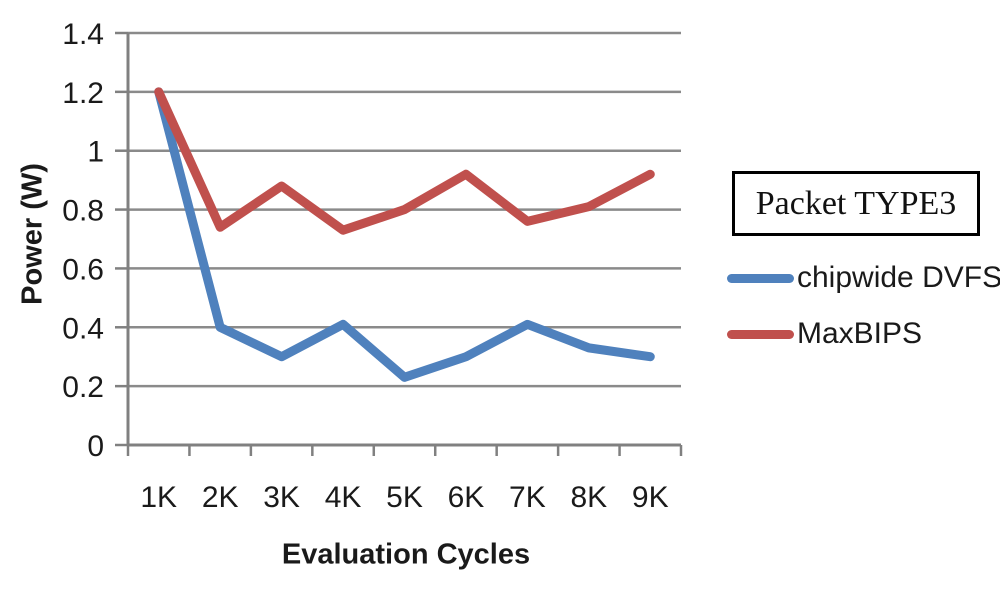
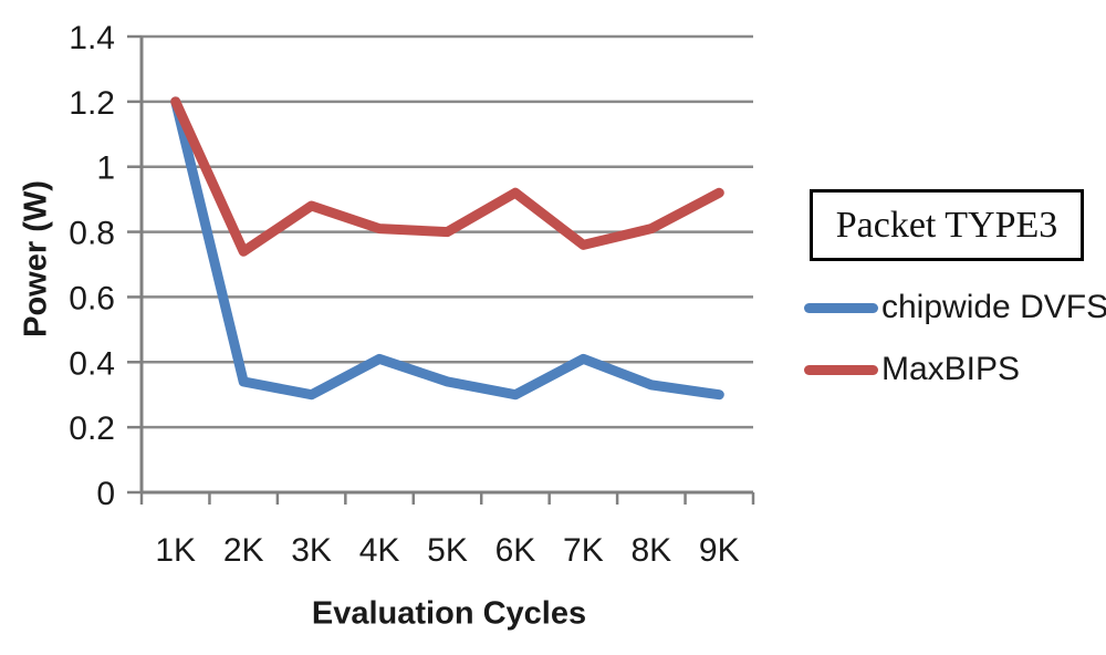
chipwide DVFS/2K: 0.40 -> 0.34
MaxBIPS/4K: 0.73 -> 0.81
chipwide DVFS/5K: 0.23 -> 0.34
